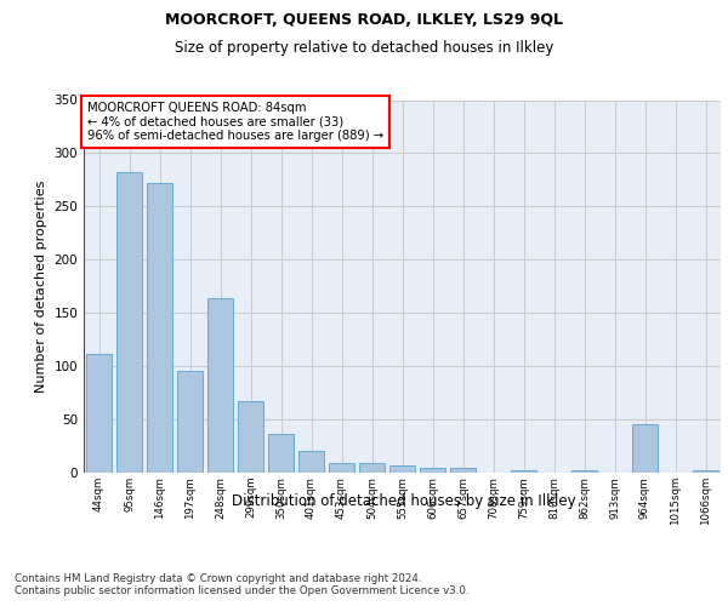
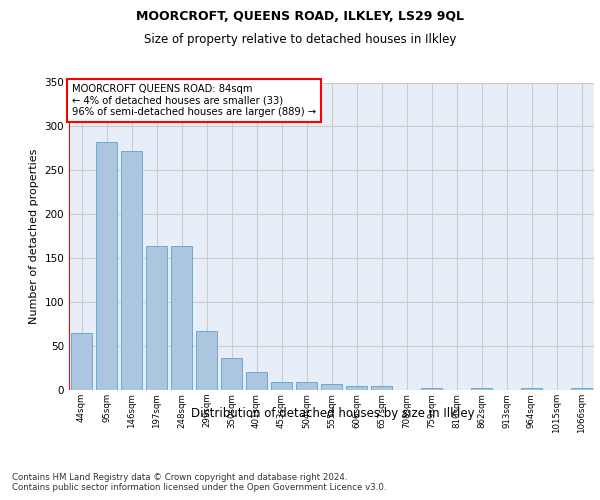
44sqm: 112 -> 65
197sqm: 96 -> 164
964sqm: 46 -> 2
